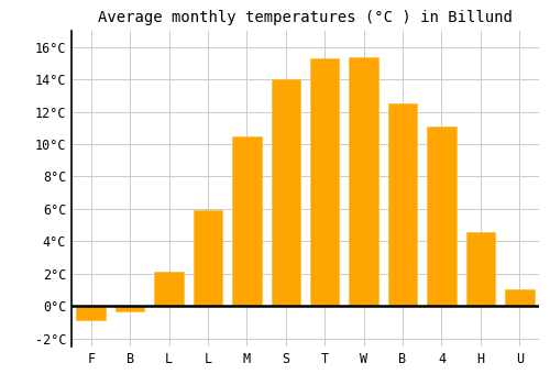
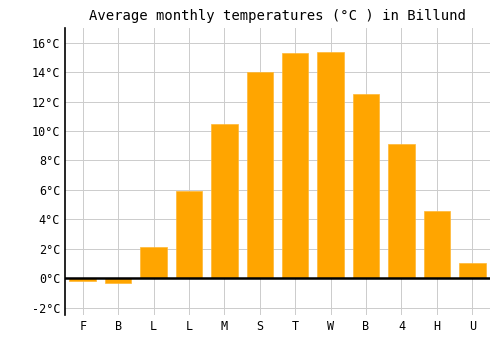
F: -0.9°C -> -0.2°C
4: 11.1°C -> 9.1°C
